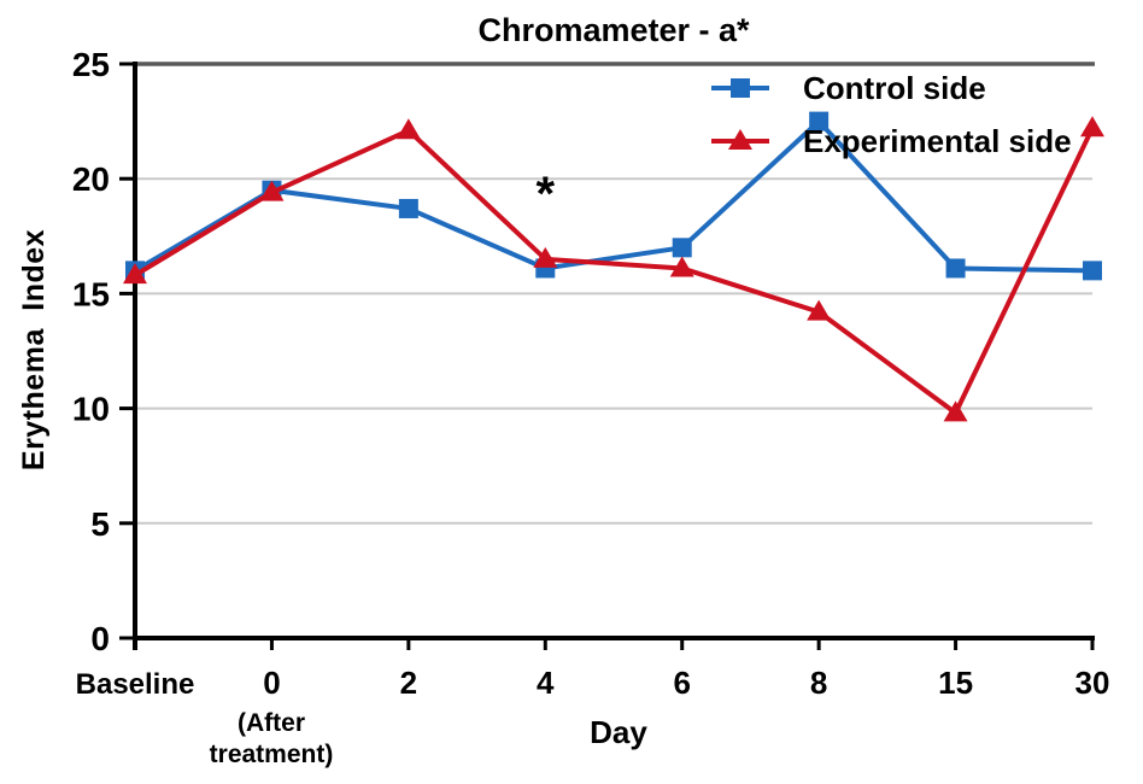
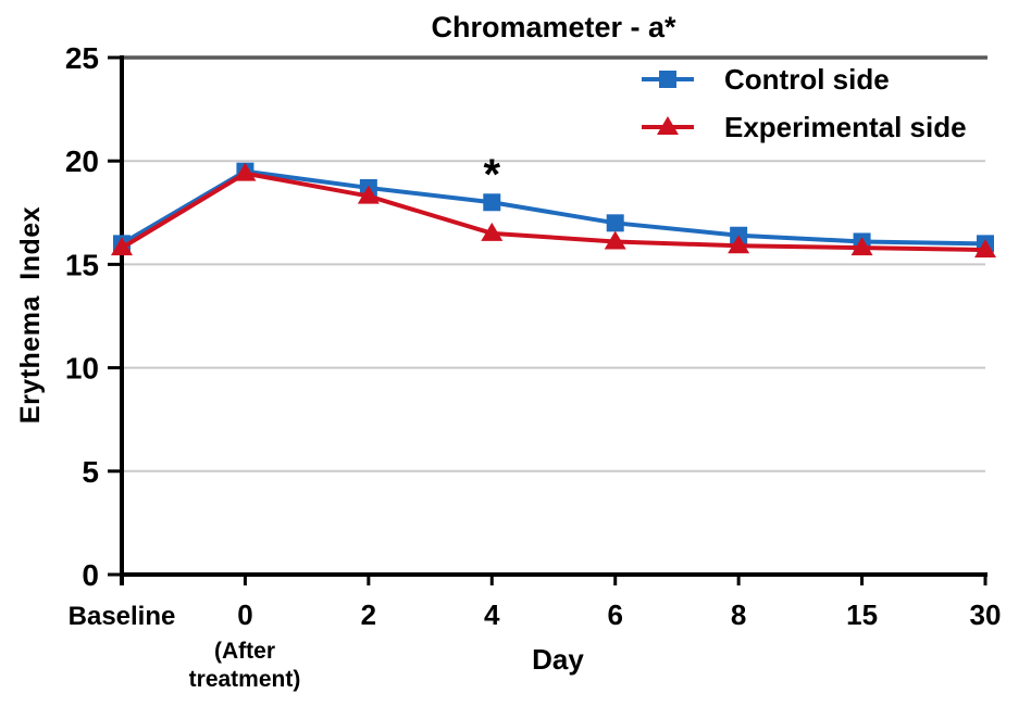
Experimental side/2: 22.1 -> 18.3
Control side/4: 16.1 -> 18.0
Control side/8: 22.5 -> 16.4
Experimental side/8: 14.2 -> 15.9
Experimental side/15: 9.8 -> 15.8
Experimental side/30: 22.2 -> 15.7
